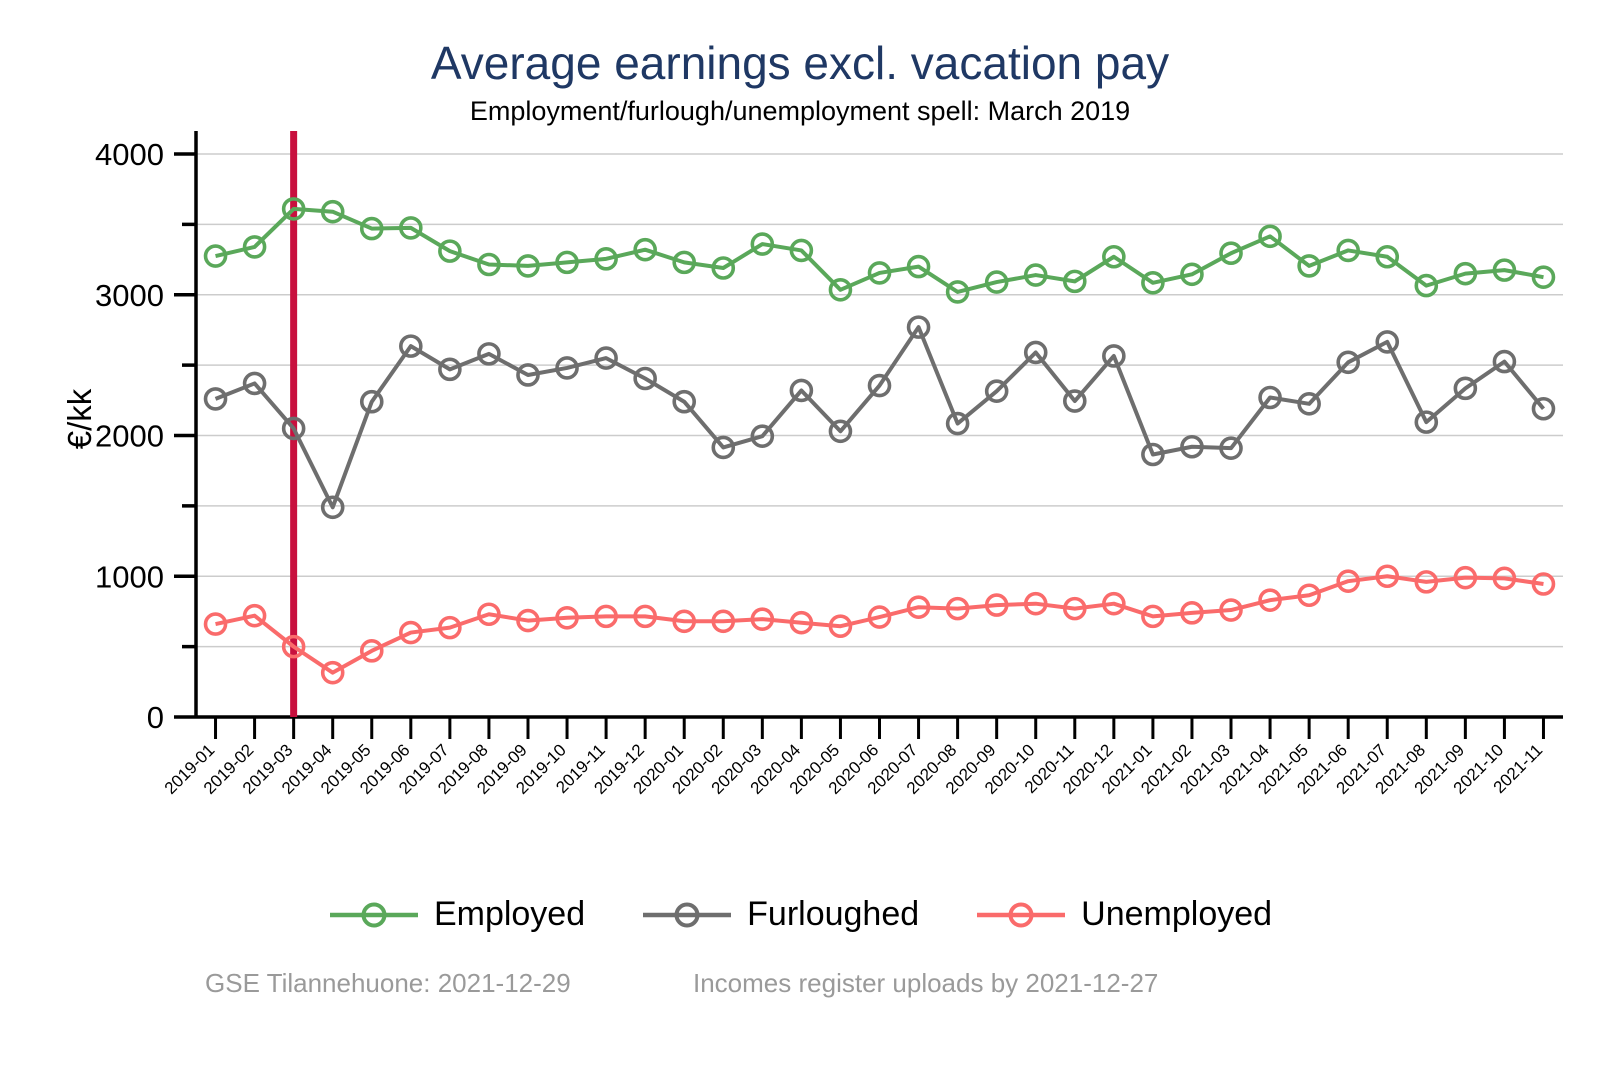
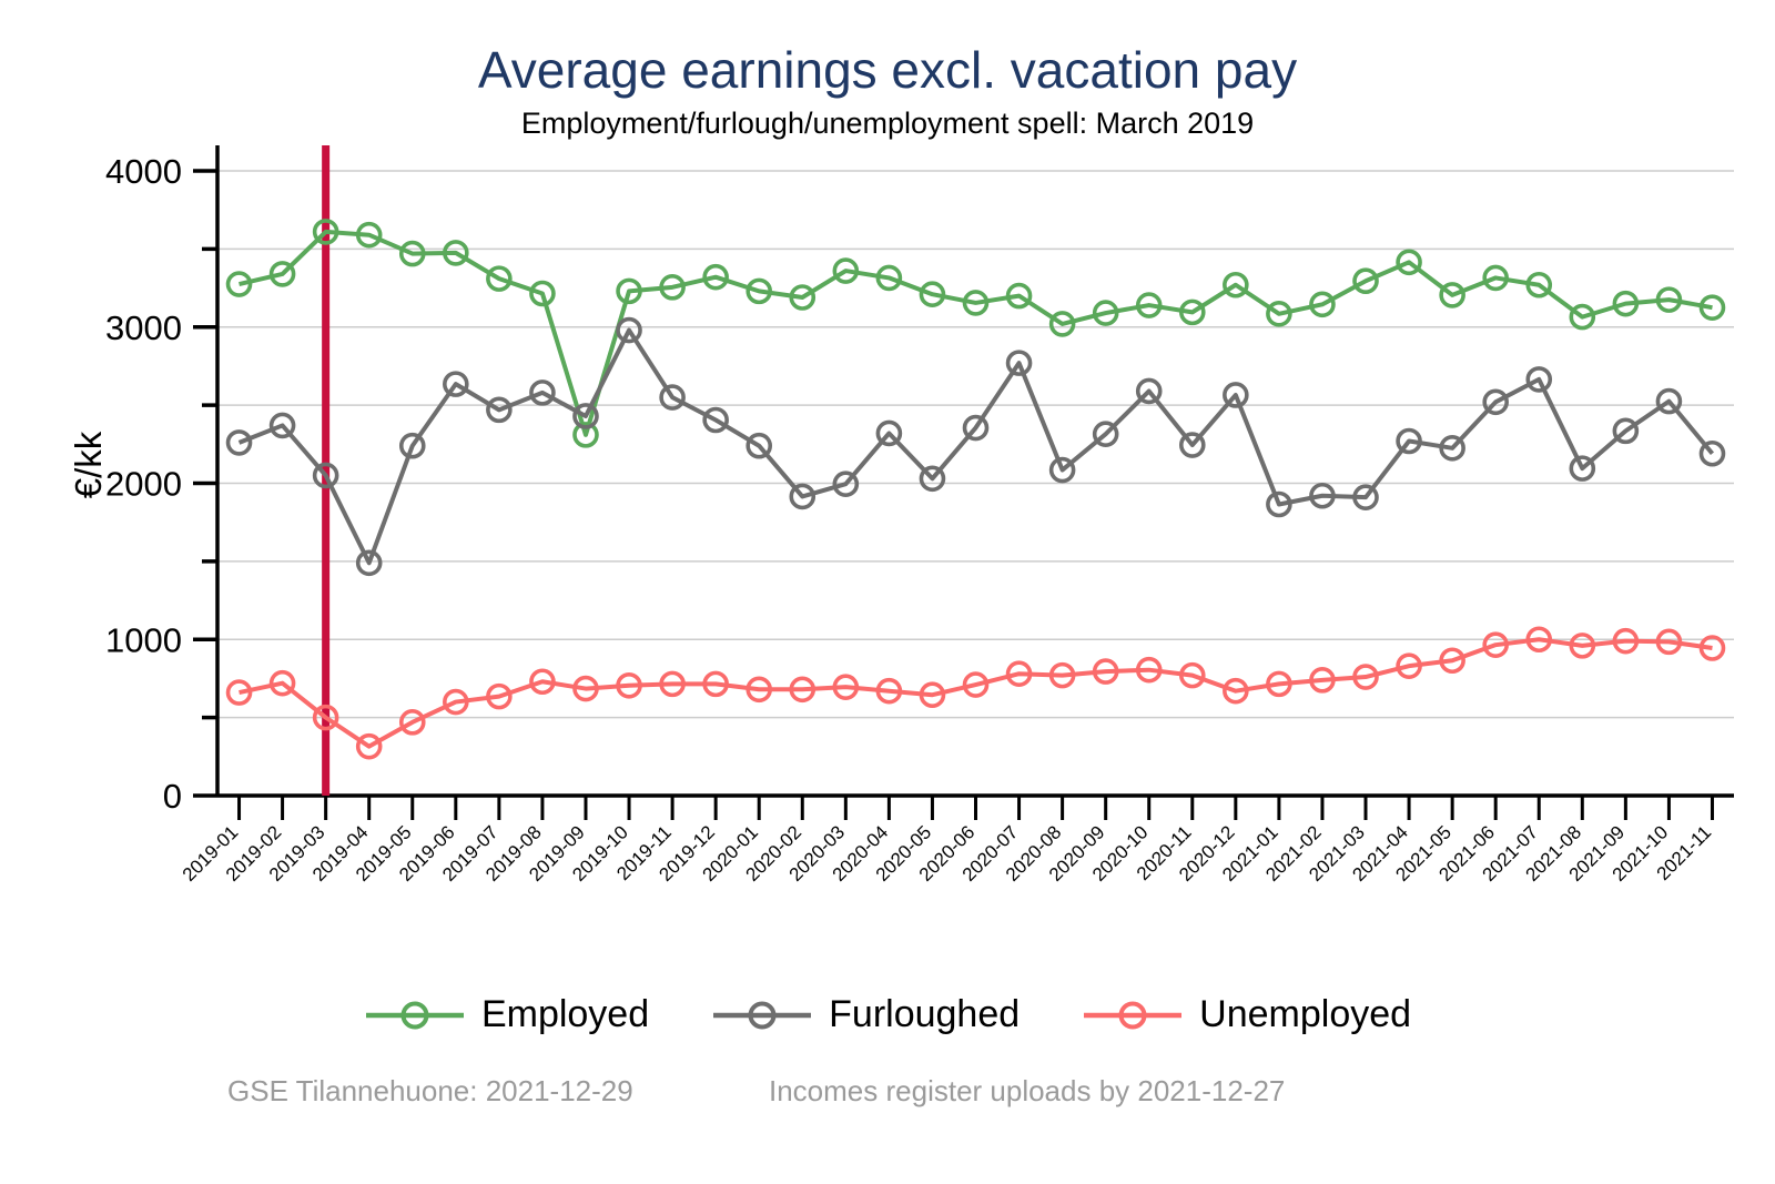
Employed/2019-09: 3200 -> 2310
Furloughed/2019-10: 2480 -> 2980
Employed/2020-05: 3040 -> 3210
Unemployed/2020-12: 800 -> 670
